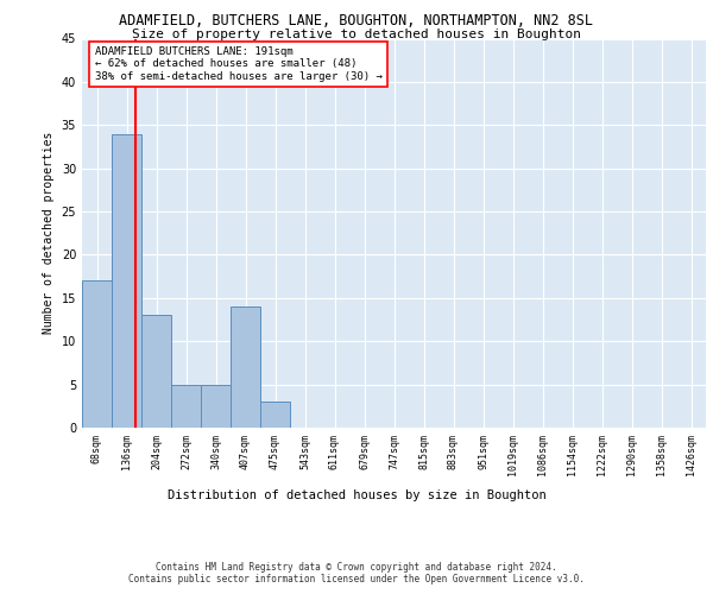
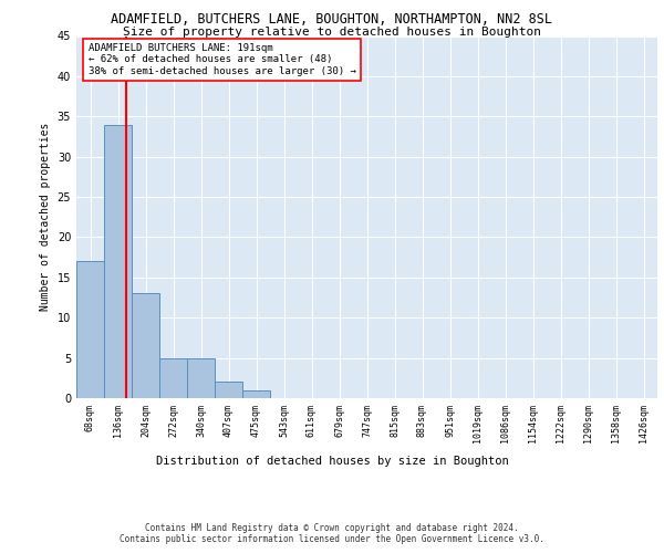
407sqm: 14 -> 2
475sqm: 3 -> 1
